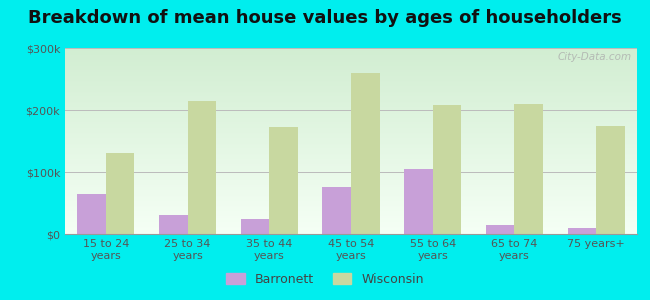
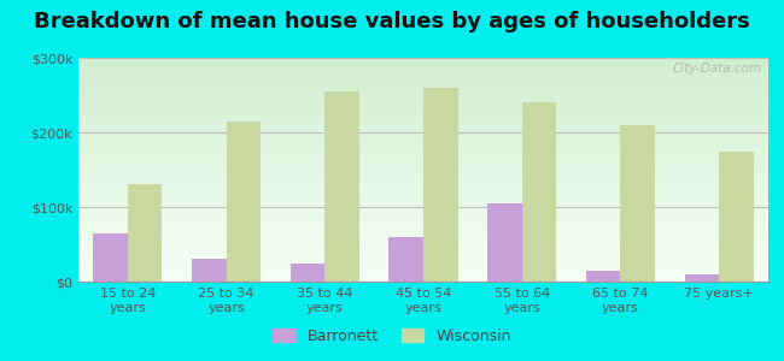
Wisconsin/35 to 44 years: $172k -> $255k
Barronett/45 to 54 years: $76k -> $60k
Wisconsin/55 to 64 years: $208k -> $240k
